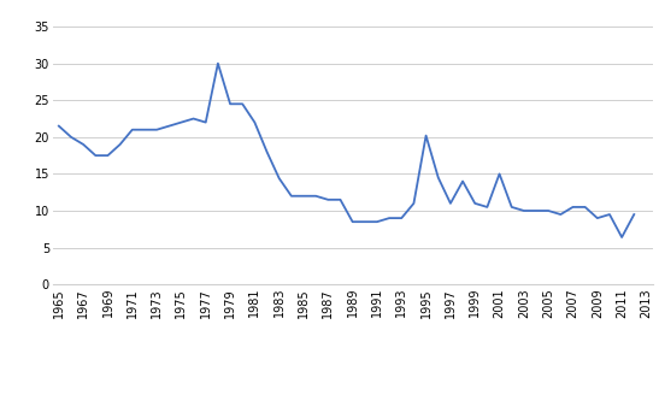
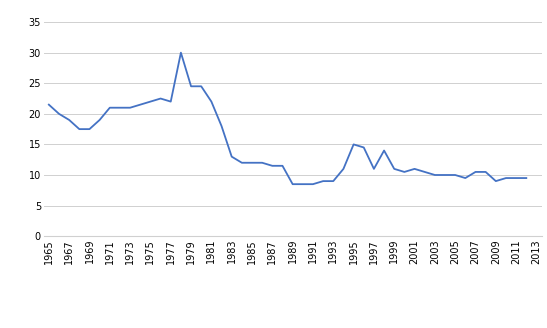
1983: 14.4 -> 13.0
1995: 20.2 -> 15.0
2001: 15.0 -> 11.0
2011: 6.4 -> 9.5
